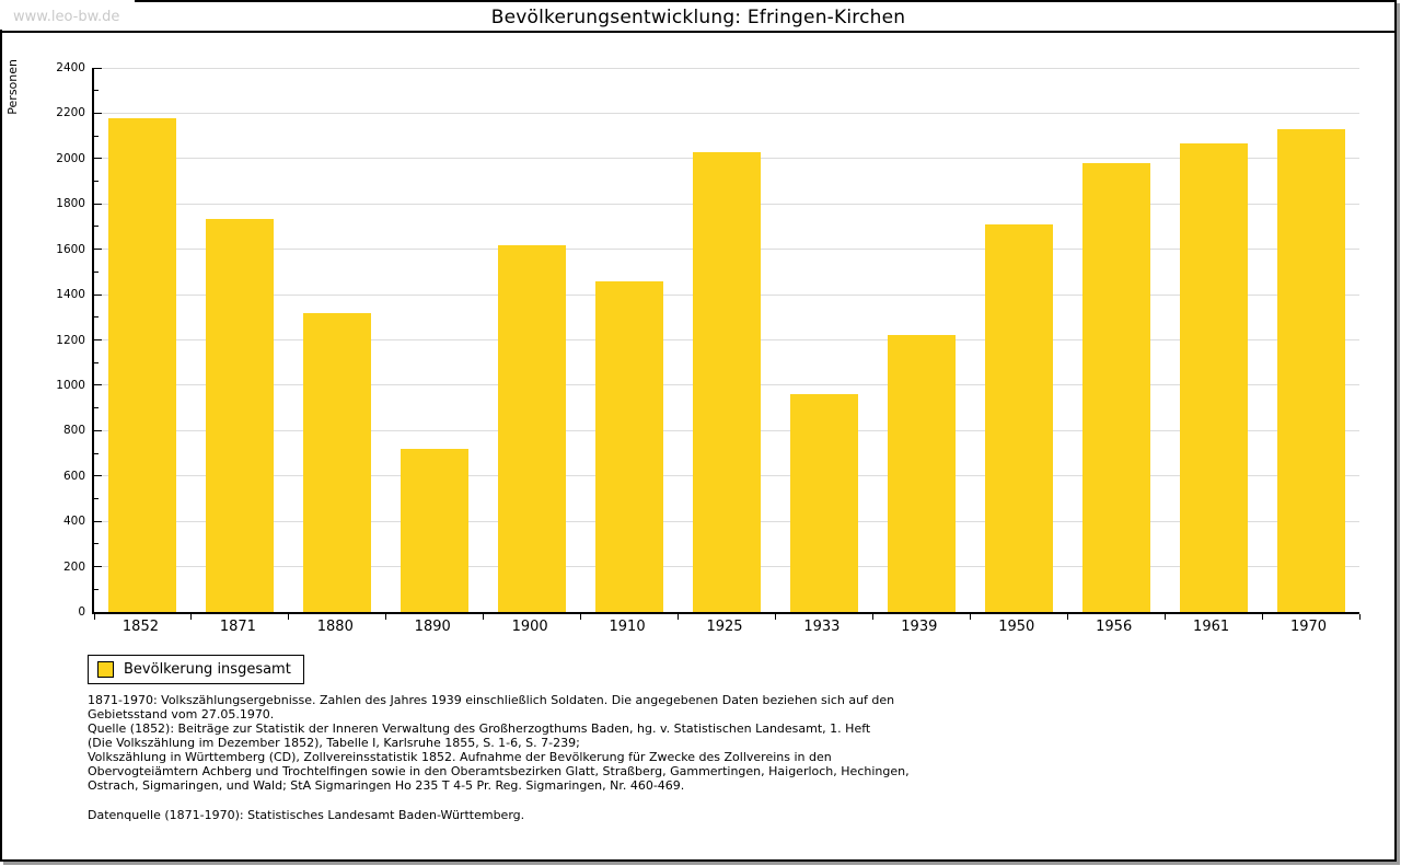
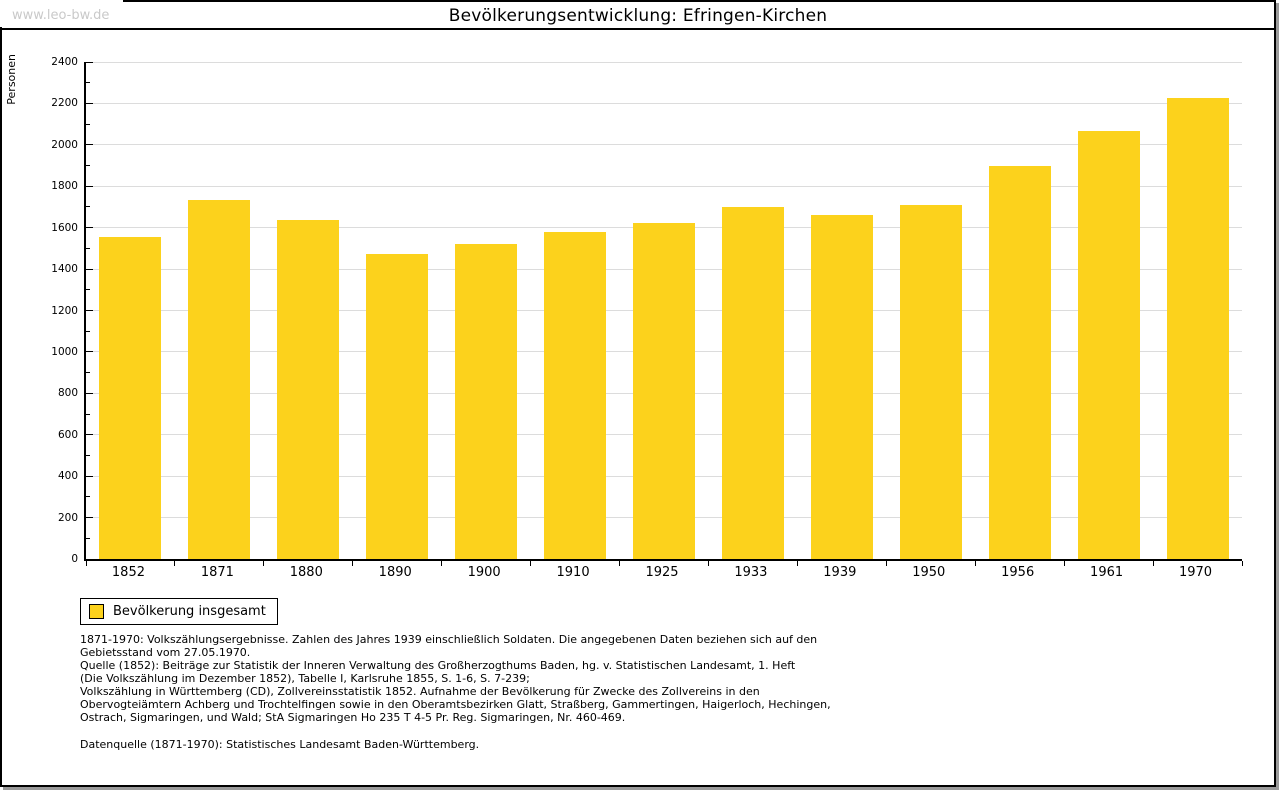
1852: 2180 -> 1550
1880: 1320 -> 1640
1890: 720 -> 1470
1900: 1620 -> 1520
1910: 1460 -> 1580
1925: 2030 -> 1620
1933: 960 -> 1700
1939: 1220 -> 1660
1956: 1980 -> 1900
1970: 2130 -> 2230
